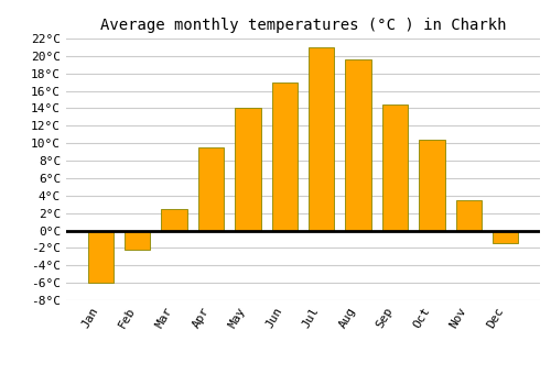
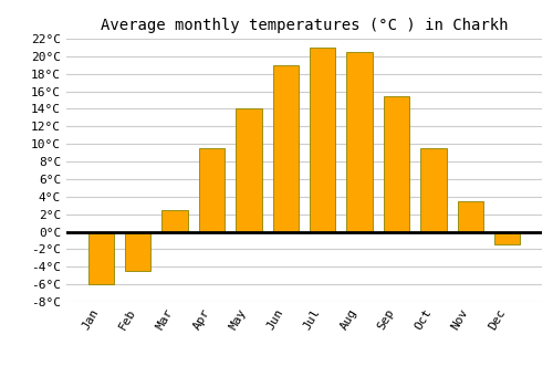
Feb: -2.2°C -> -4.5°C
Jun: 17.0°C -> 19.0°C
Aug: 19.6°C -> 20.5°C
Sep: 14.4°C -> 15.5°C
Oct: 10.4°C -> 9.5°C
